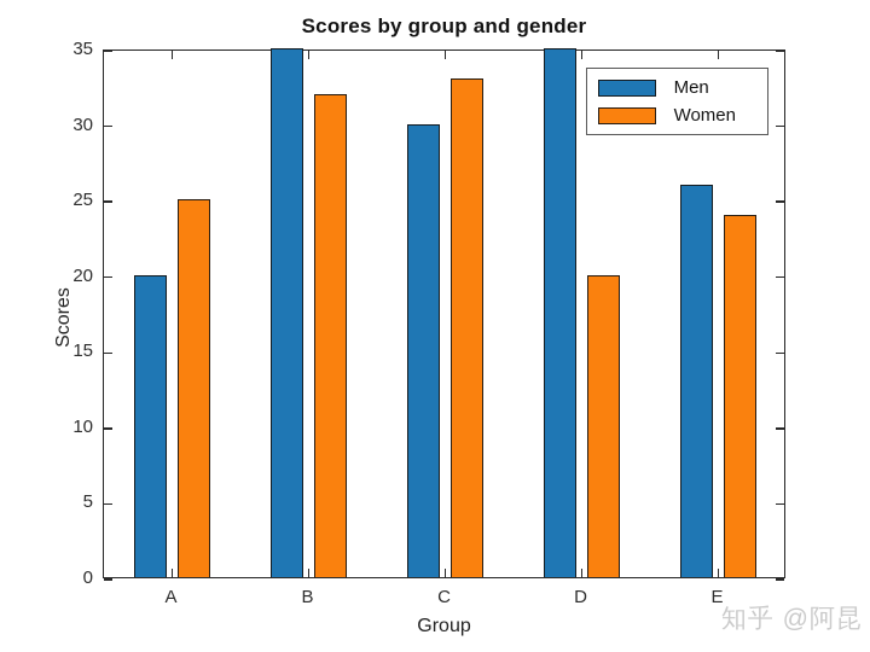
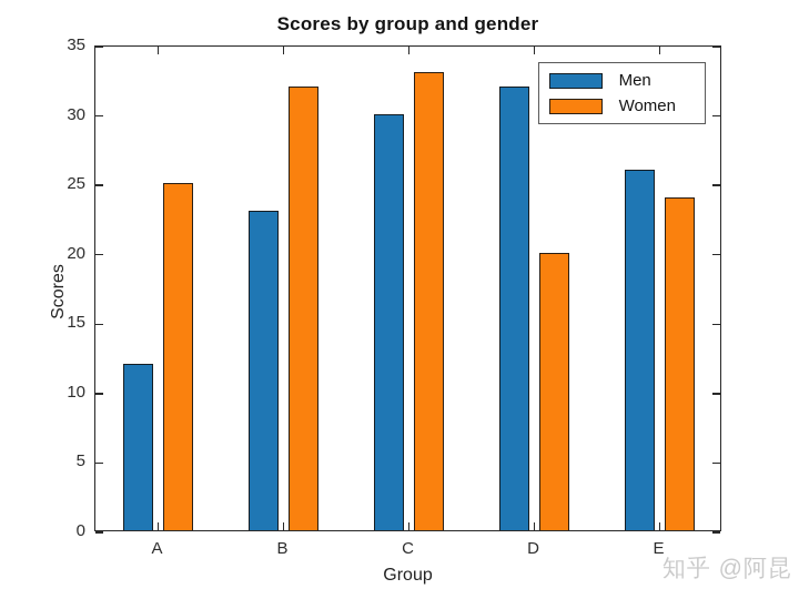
Men/A: 20 -> 12
Men/B: 35 -> 23
Men/D: 35 -> 32
